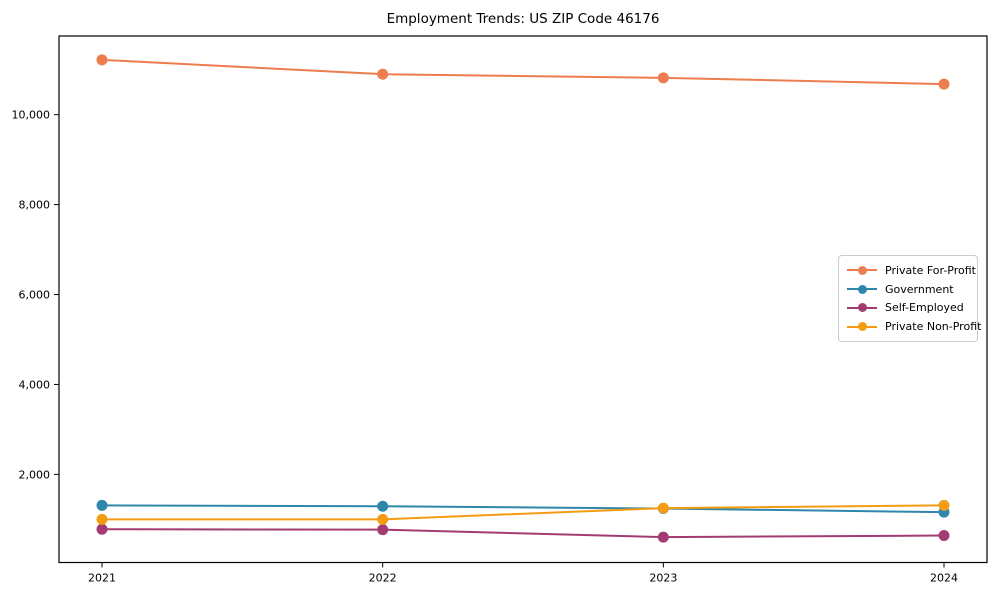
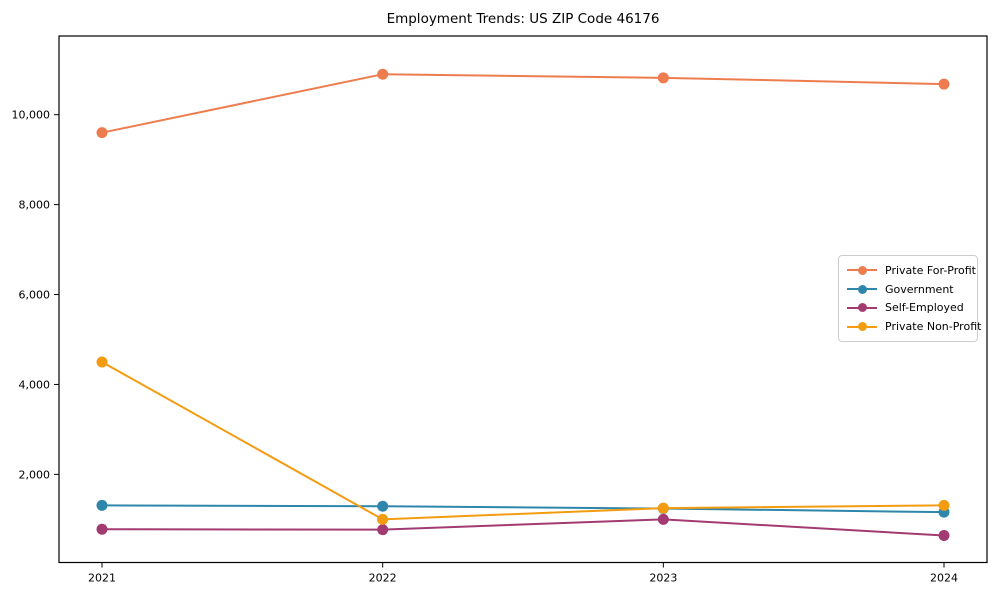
Private For-Profit/2021: 11200 -> 9600
Private Non-Profit/2021: 1000 -> 4500
Self-Employed/2023: 600 -> 1000
